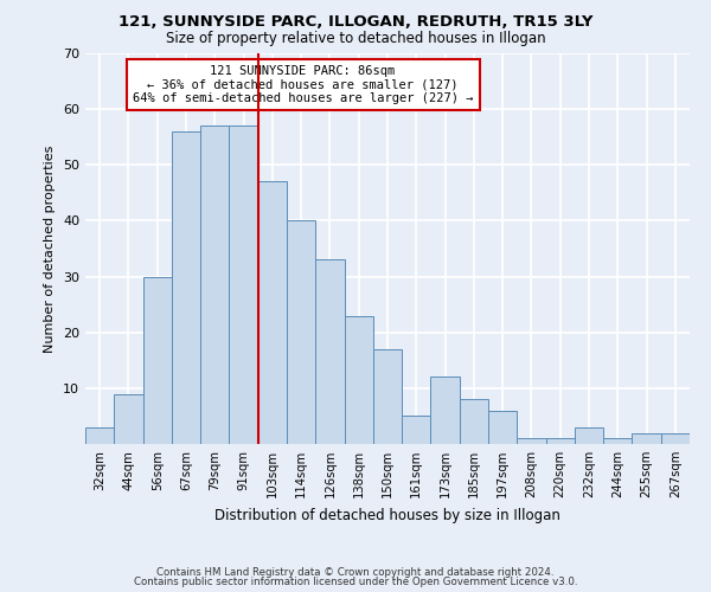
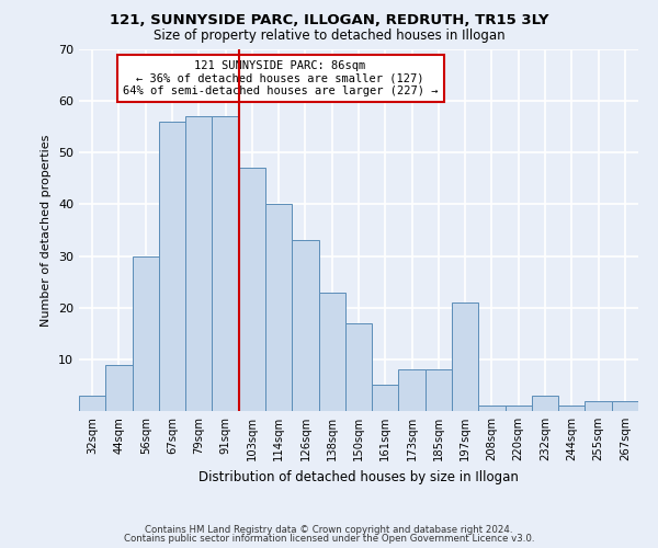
173sqm: 12 -> 8
197sqm: 6 -> 21
